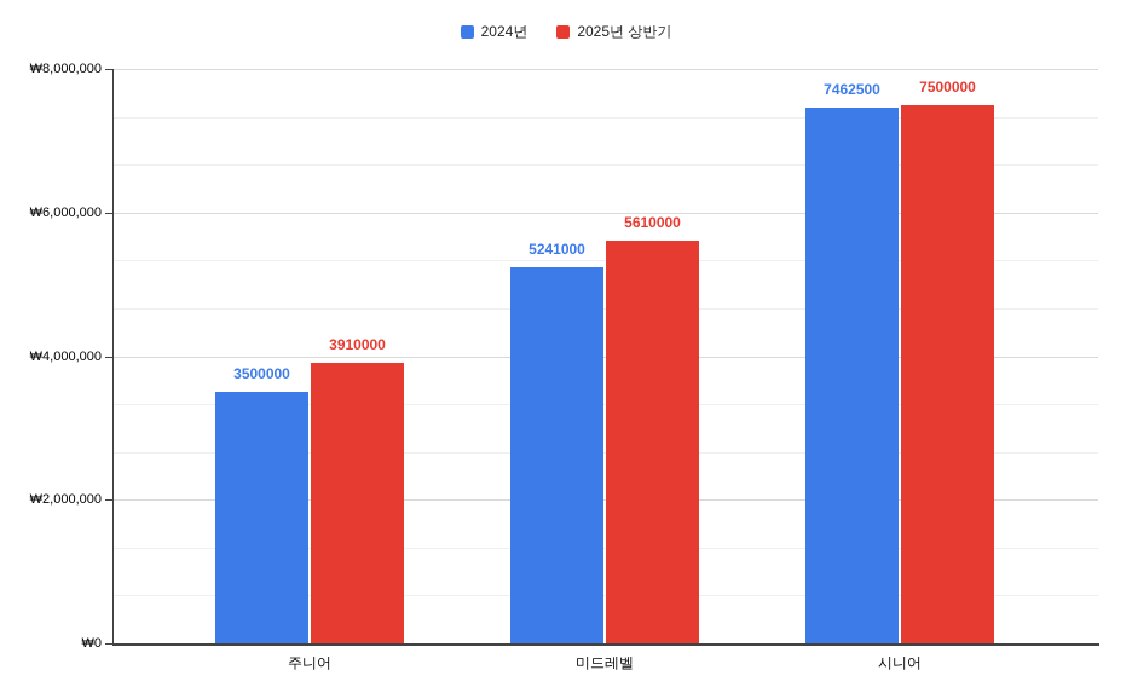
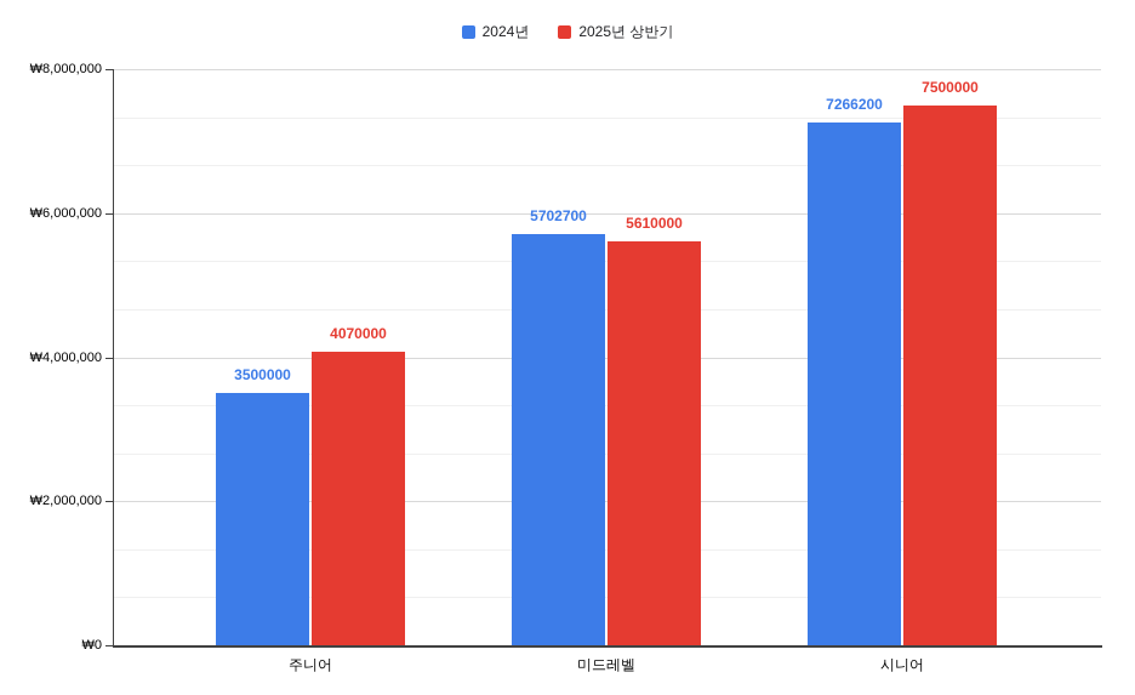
2025년 상반기/주니어: 3910000 -> 4070000
2024년/미드레벨: 5241000 -> 5702700
2024년/시니어: 7462500 -> 7266200
